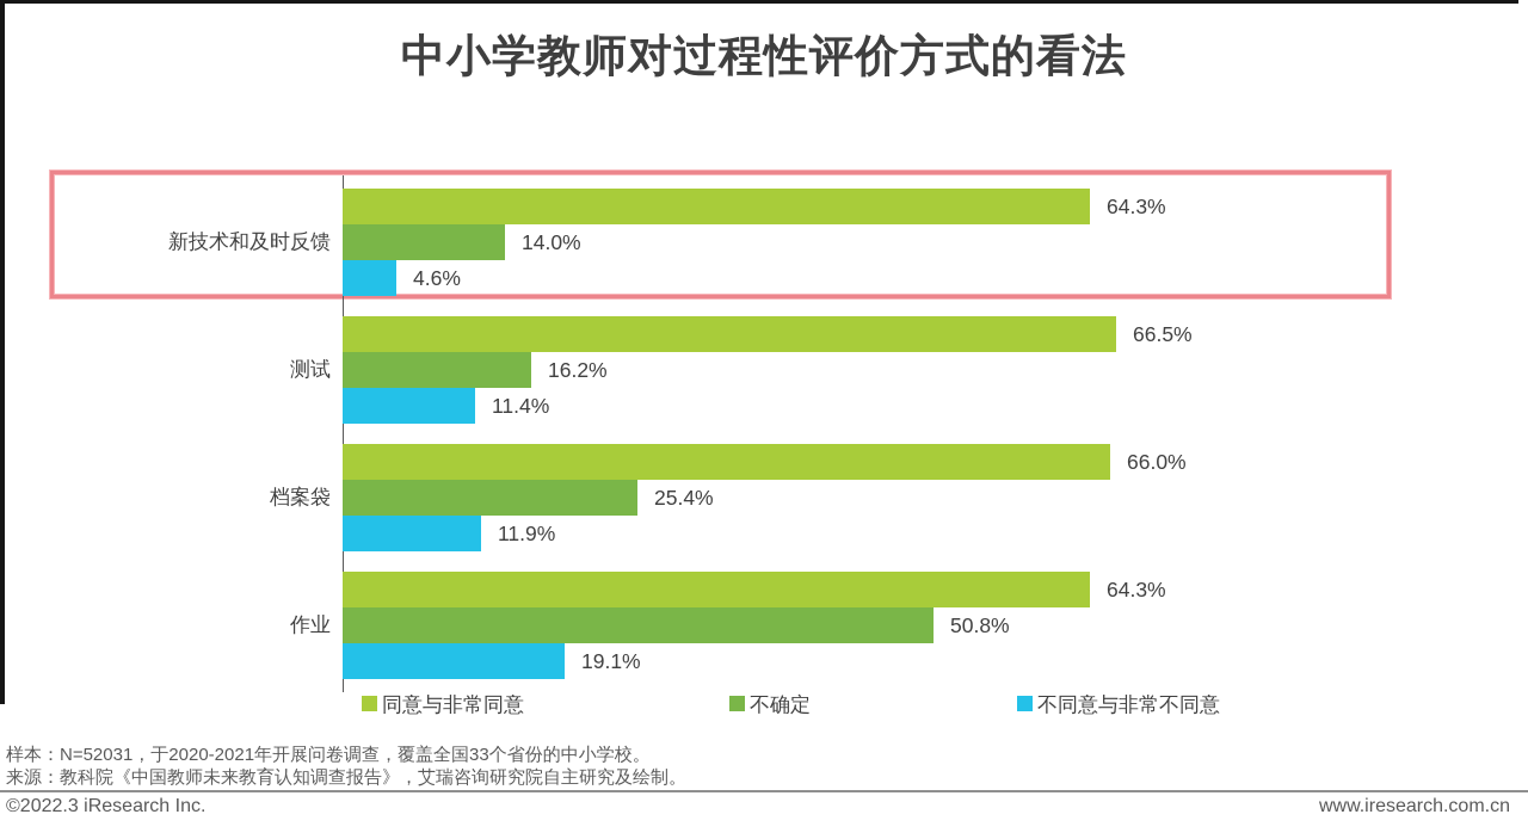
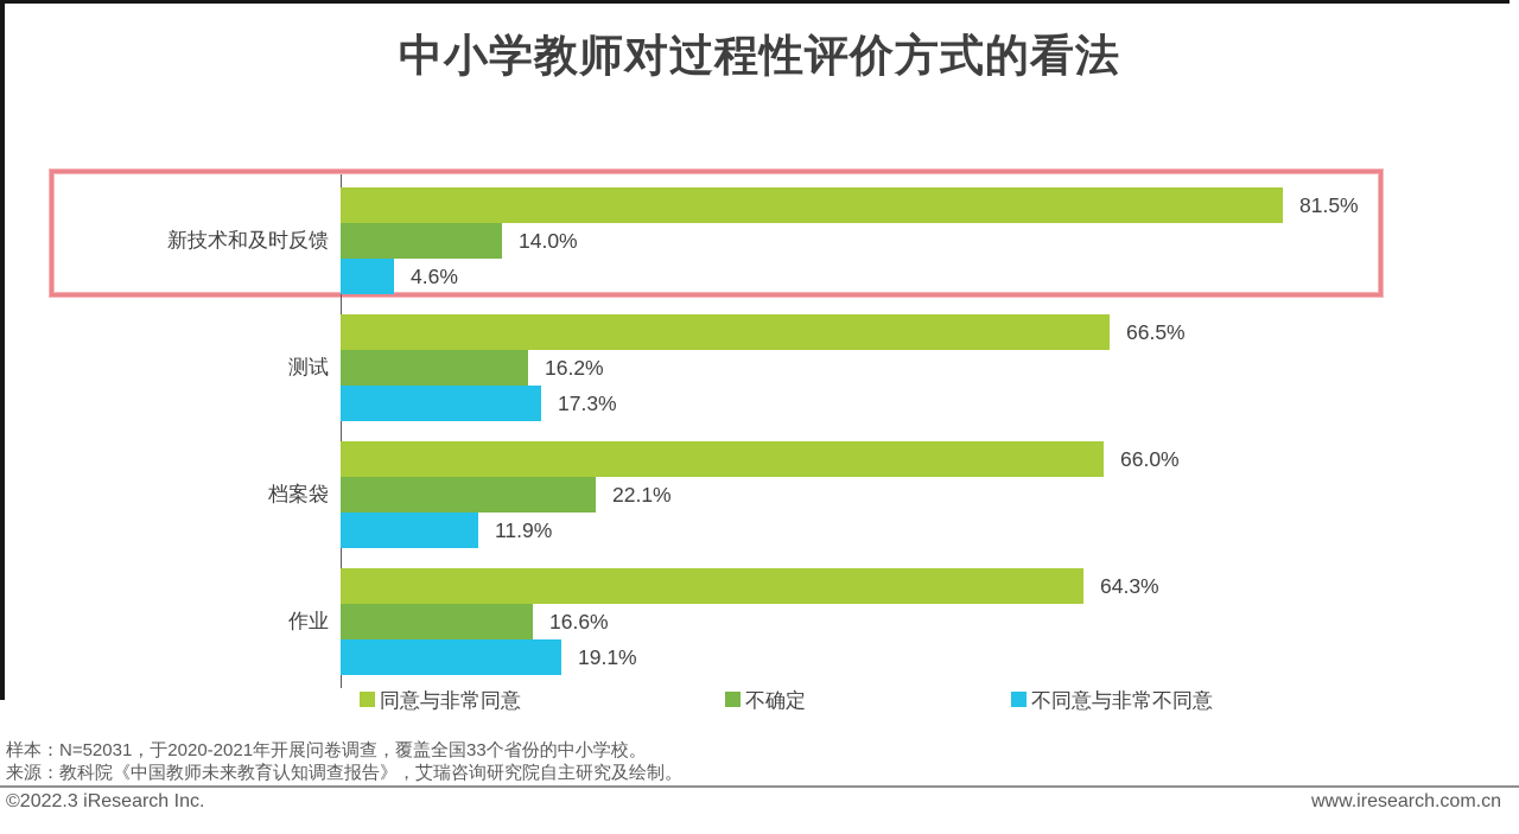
同意与非常同意/新技术和及时反馈: 64.3% -> 81.5%
不同意与非常不同意/测试: 11.4% -> 17.3%
不确定/档案袋: 25.4% -> 22.1%
不确定/作业: 50.8% -> 16.6%
